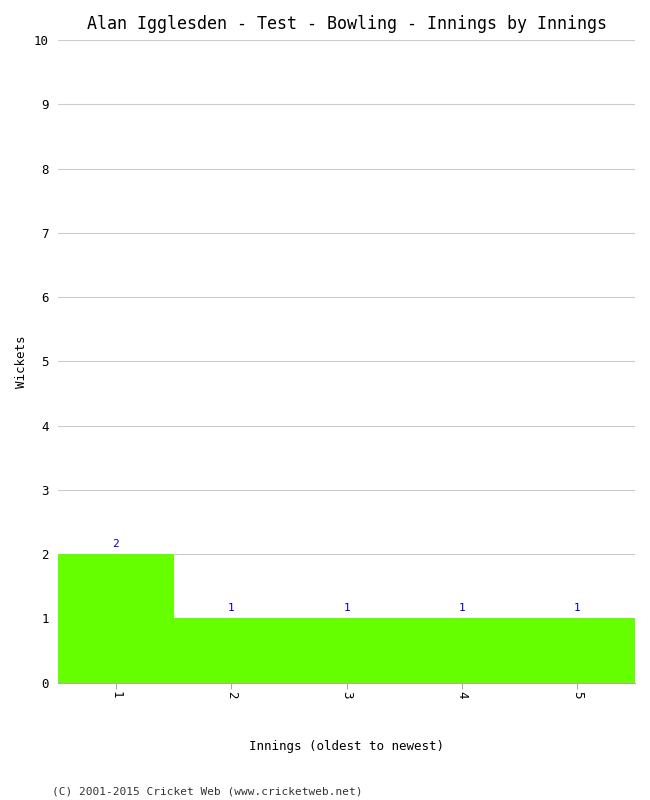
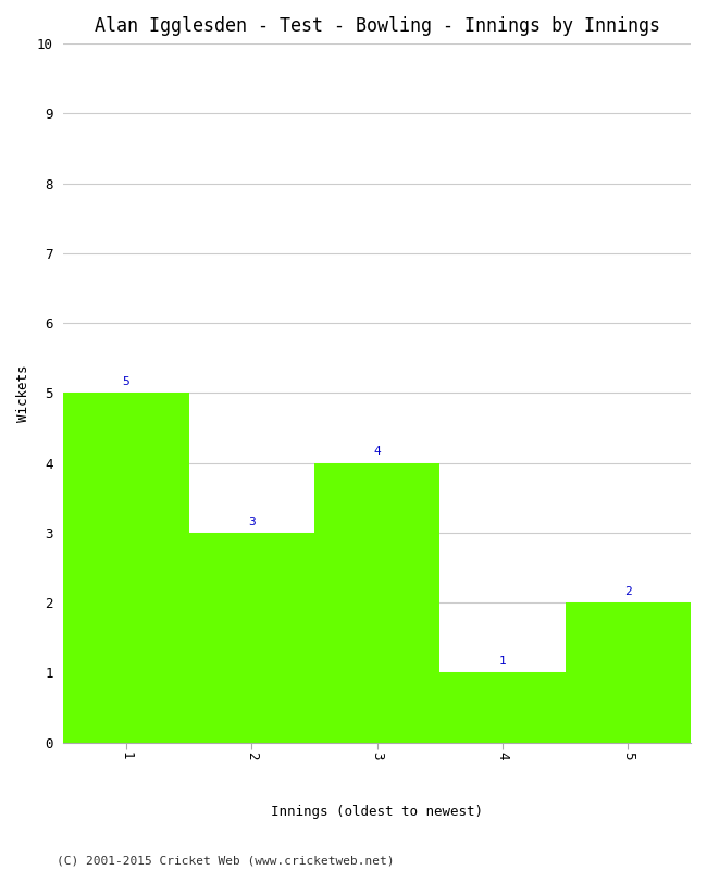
1: 2 -> 5
2: 1 -> 3
3: 1 -> 4
5: 1 -> 2
